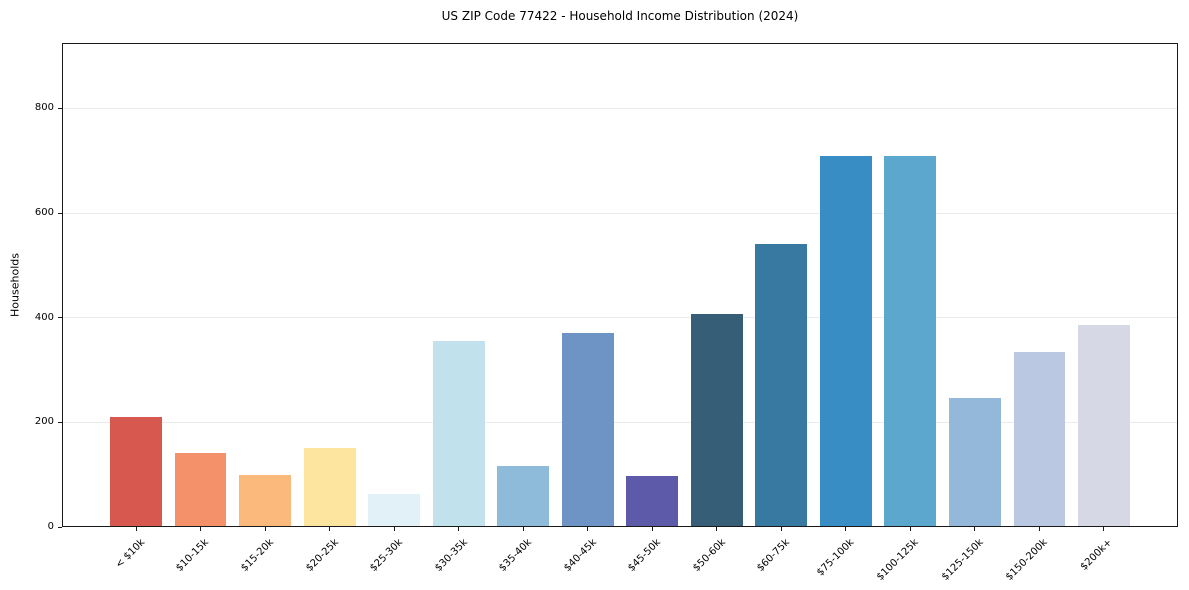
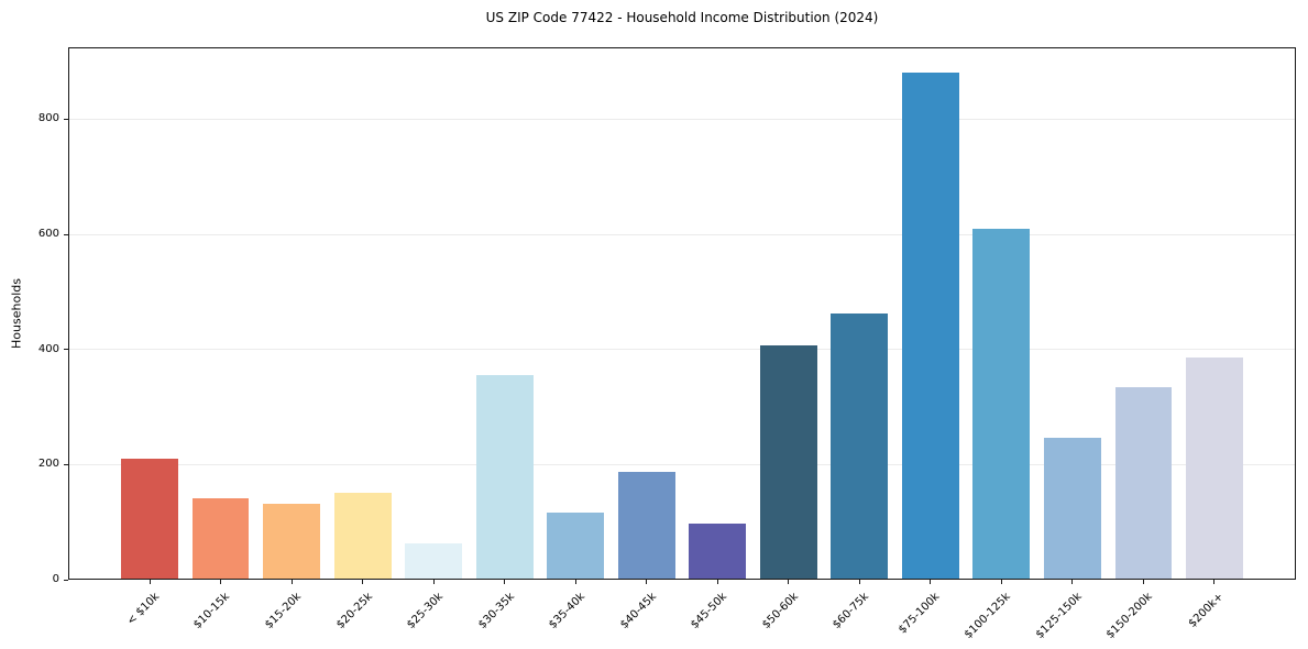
$15-20k: 100 -> 130
$40-45k: 370 -> 190
$60-75k: 540 -> 460
$75-100k: 710 -> 880
$100-125k: 710 -> 610
